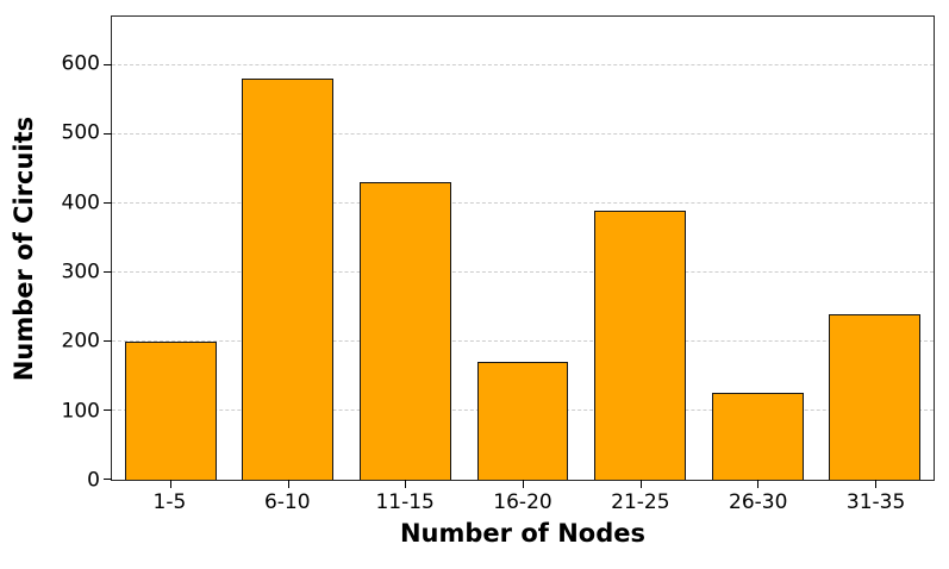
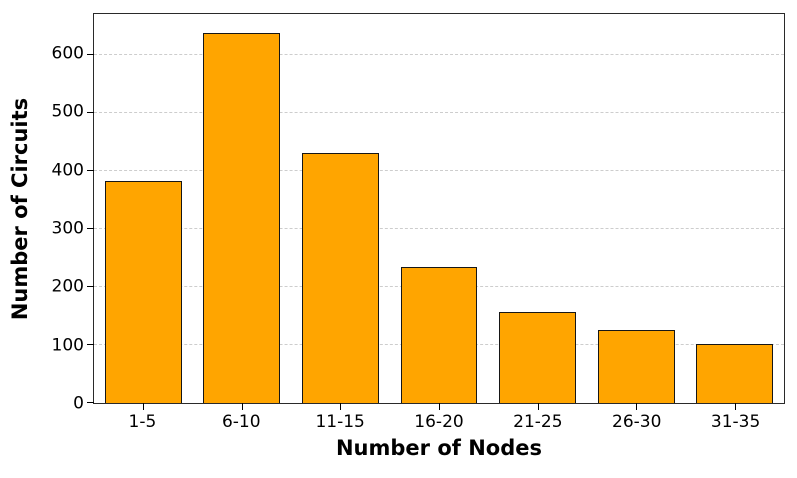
1-5: 200 -> 380
6-10: 580 -> 640
16-20: 170 -> 230
21-25: 390 -> 160
31-35: 240 -> 100
